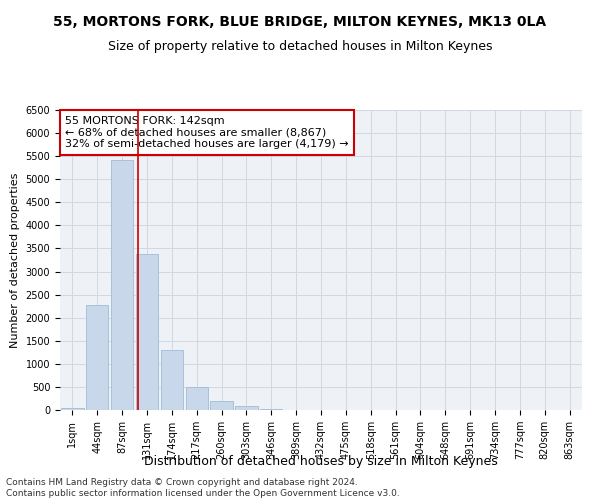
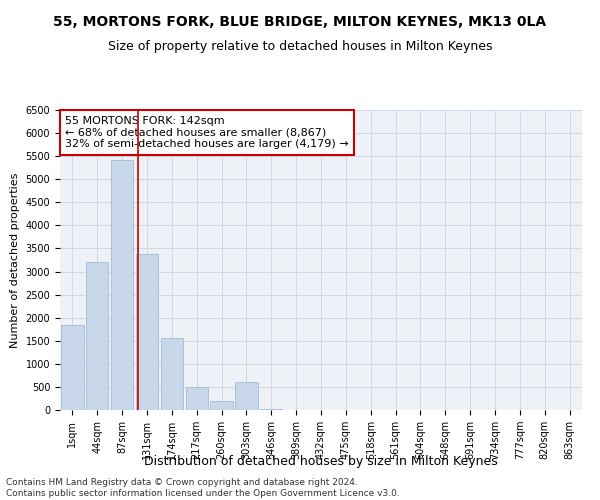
1sqm: 50 -> 1850
44sqm: 2270 -> 3200
174sqm: 1300 -> 1550
303sqm: 80 -> 600
